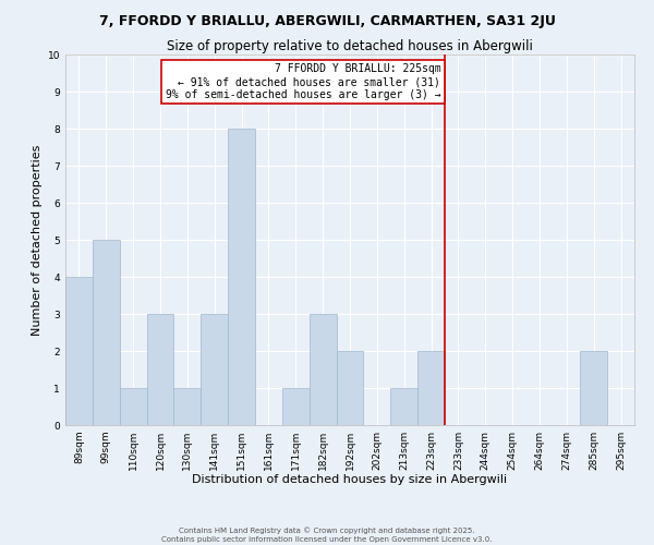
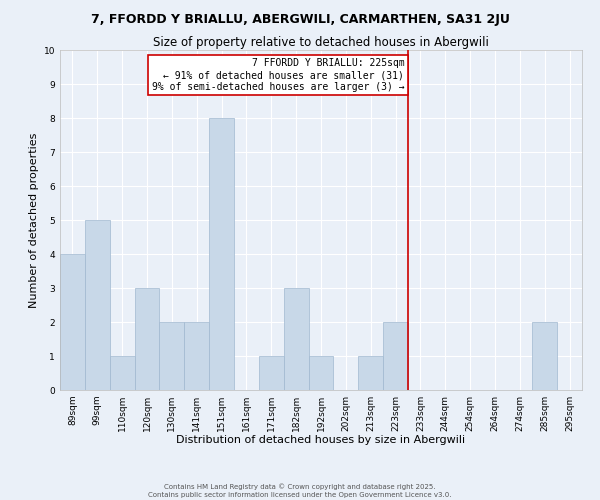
130sqm: 1 -> 2
141sqm: 3 -> 2
192sqm: 2 -> 1
